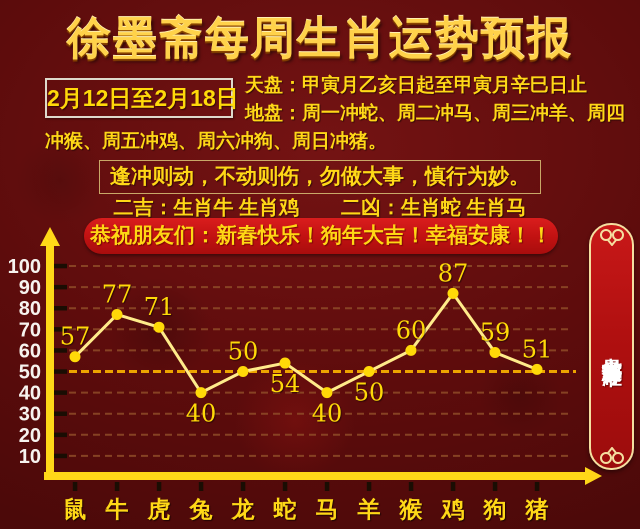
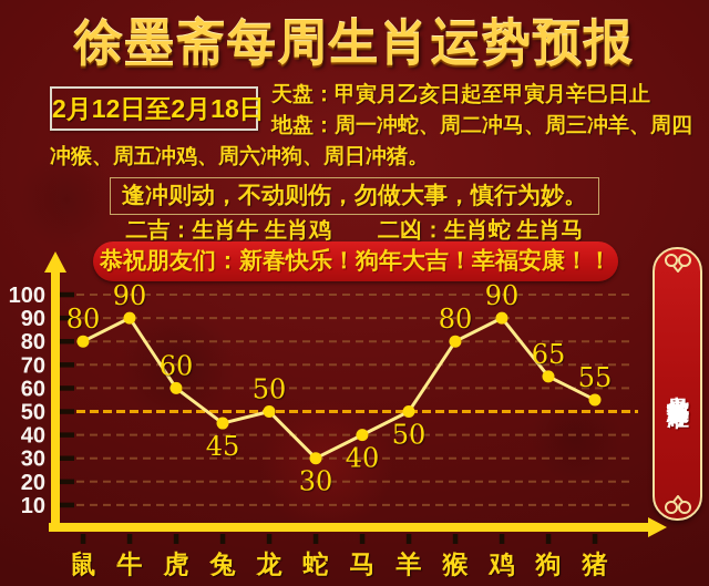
鼠: 57 -> 80
牛: 77 -> 90
虎: 71 -> 60
兔: 40 -> 45
蛇: 54 -> 30
猴: 60 -> 80
鸡: 87 -> 90
狗: 59 -> 65
猪: 51 -> 55
